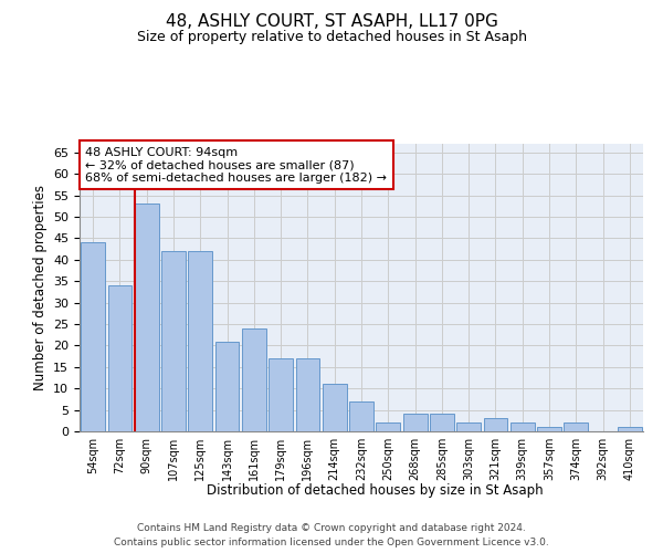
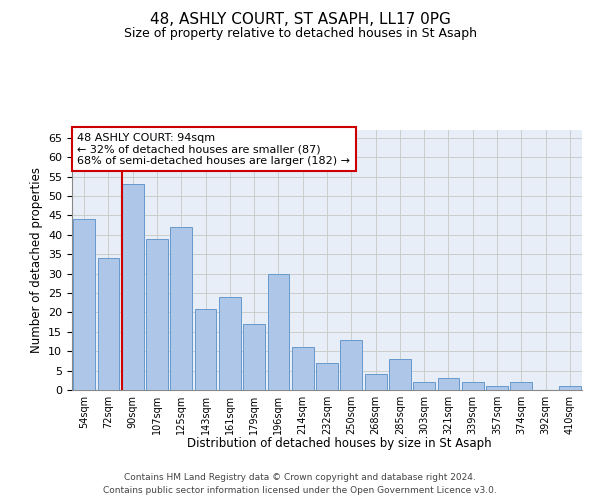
107sqm: 42 -> 39
196sqm: 17 -> 30
250sqm: 2 -> 13
285sqm: 4 -> 8
